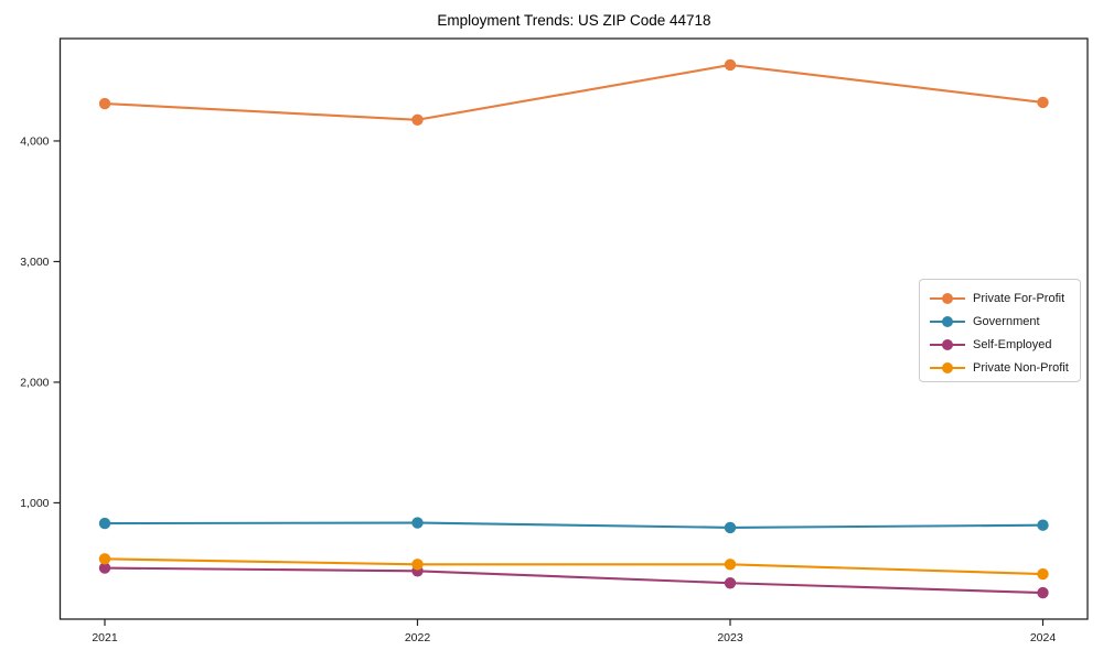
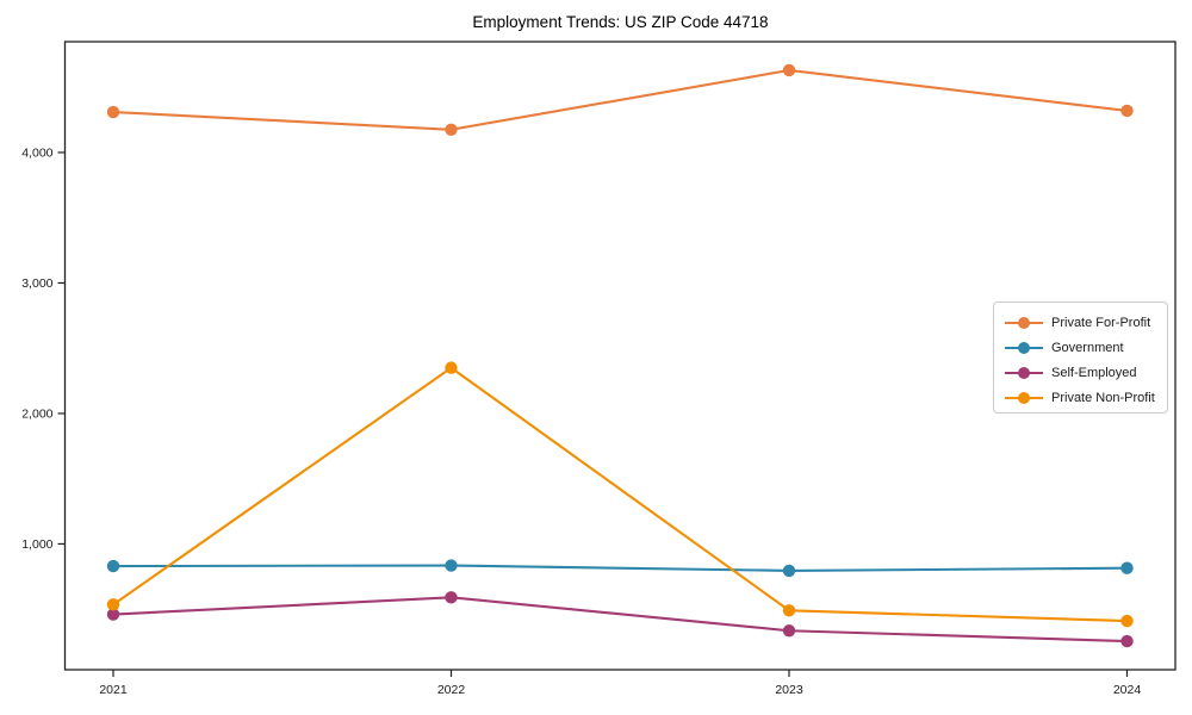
Self-Employed/2022: 440 -> 590
Private Non-Profit/2022: 490 -> 2350
